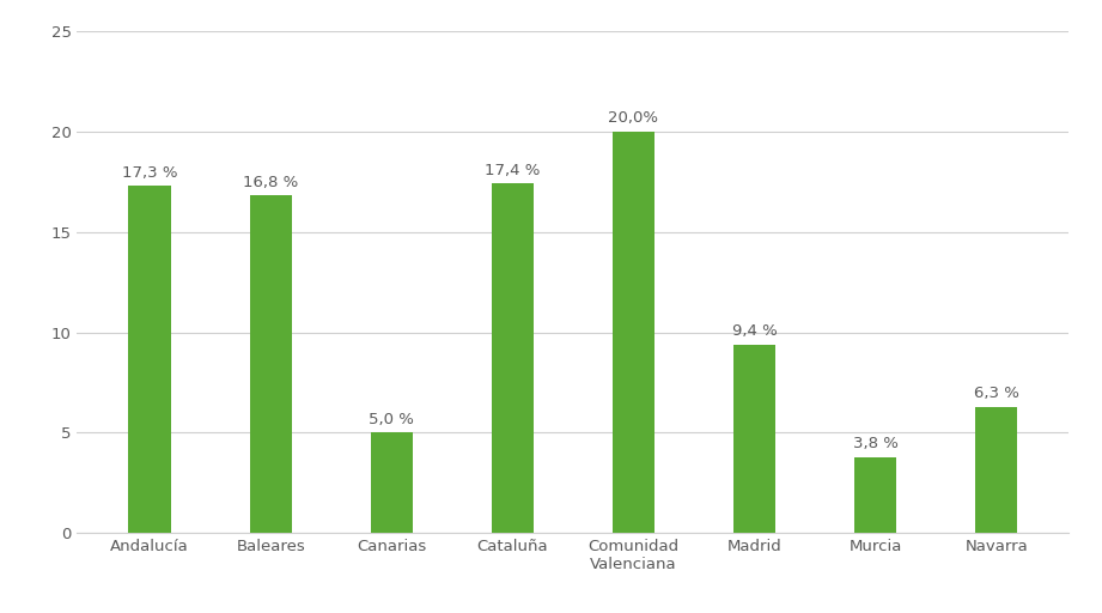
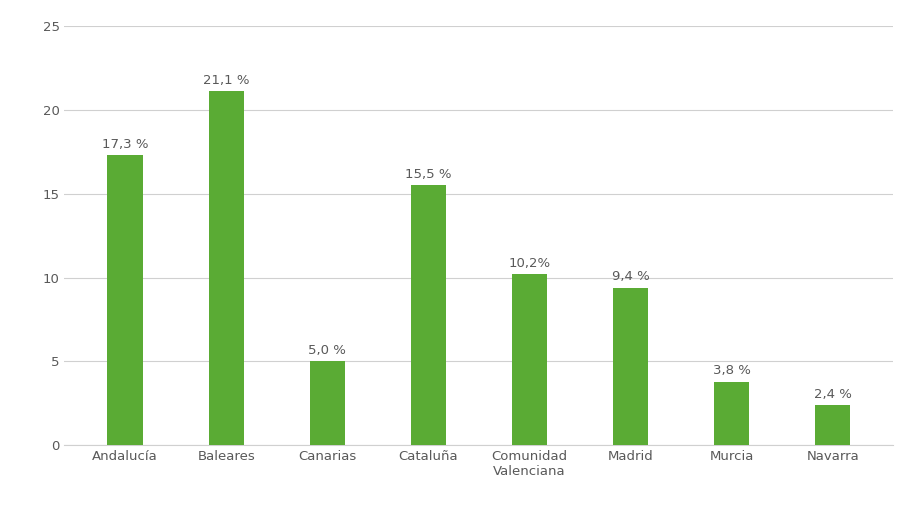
Baleares: 16,8 -> 21,1
Cataluña: 17,4 -> 15,5
Comunidad Valenciana: 20,0% -> 10,2%
Navarra: 6,3 -> 2,4
